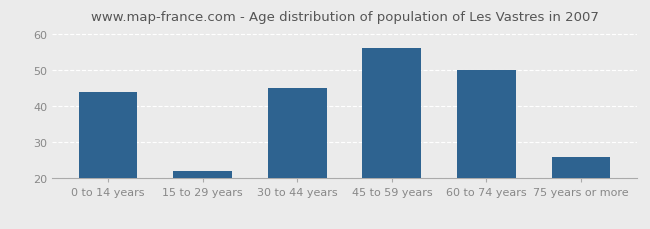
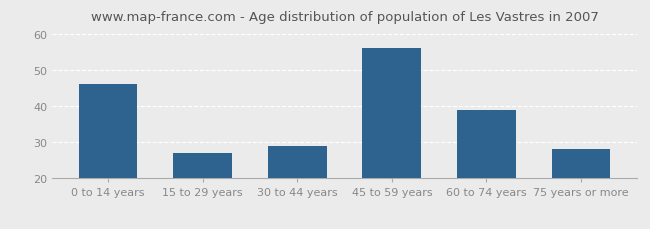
0 to 14 years: 44 -> 46
15 to 29 years: 22 -> 27
30 to 44 years: 45 -> 29
60 to 74 years: 50 -> 39
75 years or more: 26 -> 28
